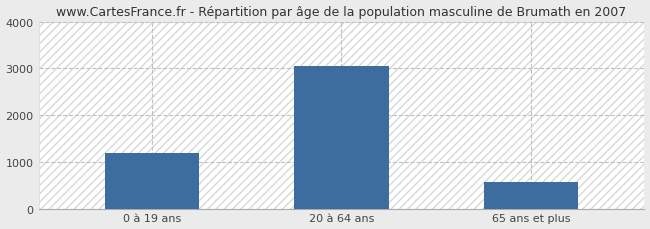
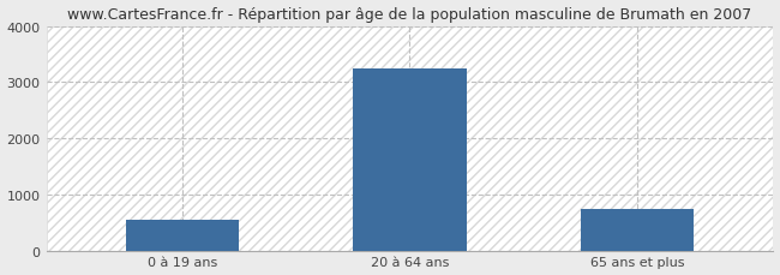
0 à 19 ans: 1190 -> 550
20 à 64 ans: 3050 -> 3250
65 ans et plus: 570 -> 750
